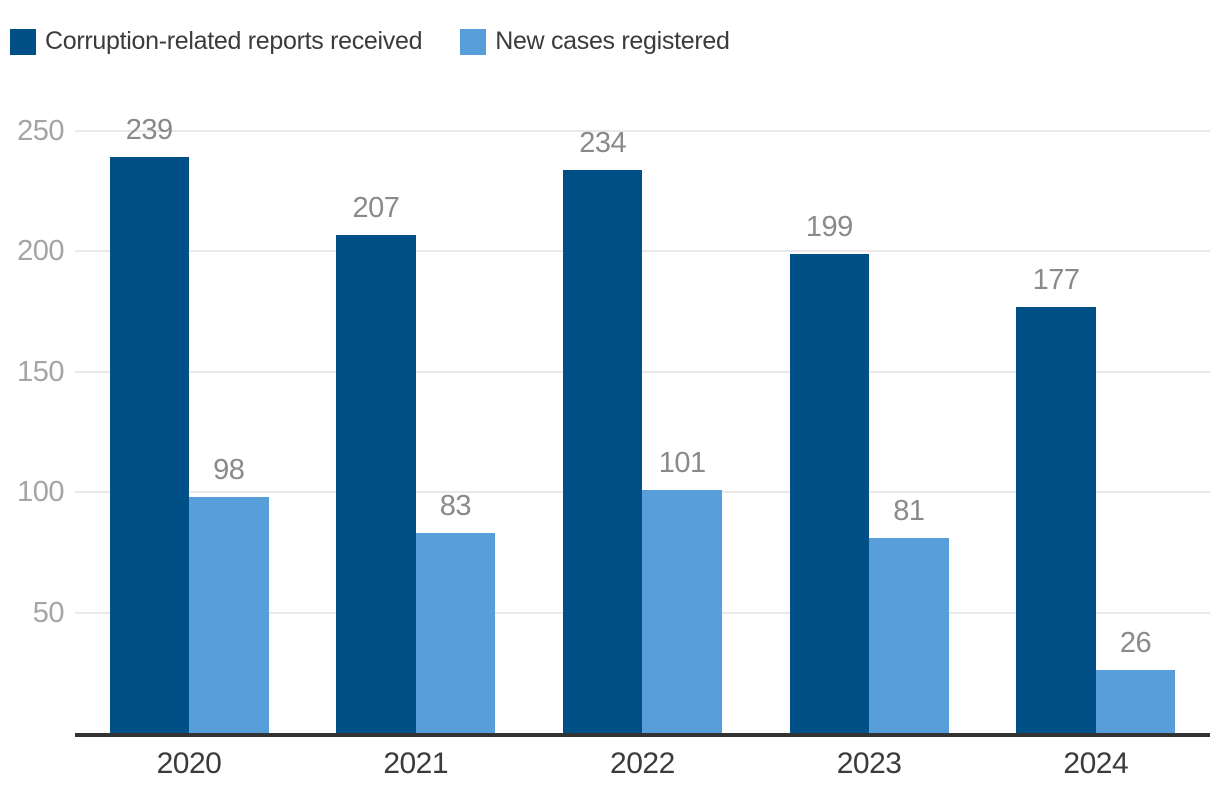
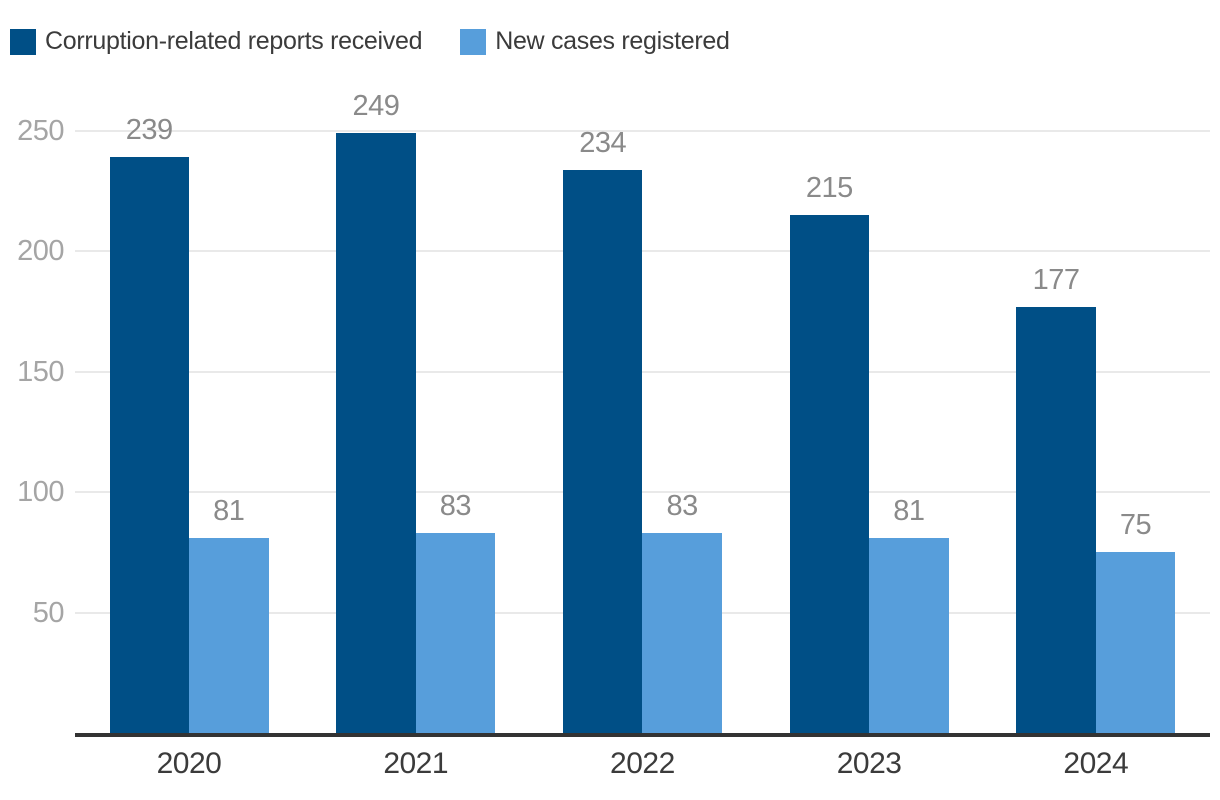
New cases registered/2020: 98 -> 81
Corruption-related reports received/2021: 207 -> 249
New cases registered/2022: 101 -> 83
Corruption-related reports received/2023: 199 -> 215
New cases registered/2024: 26 -> 75
